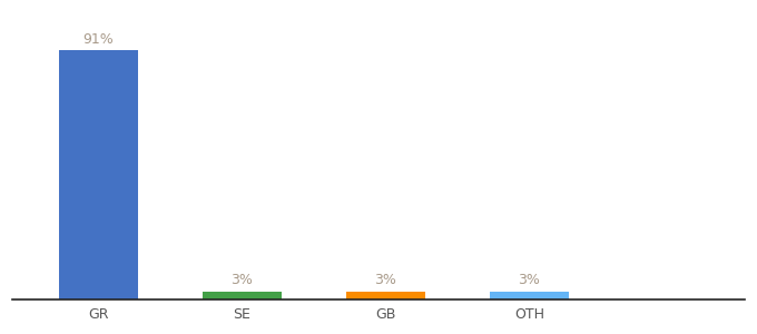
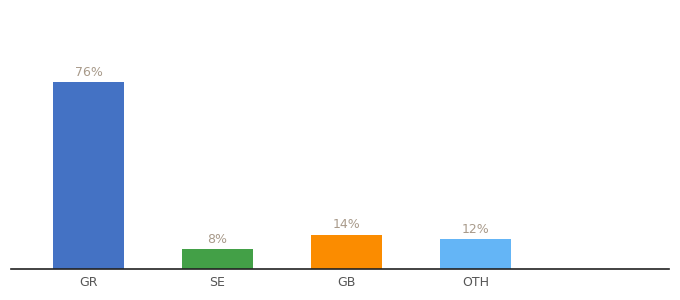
GR: 91% -> 76%
SE: 3% -> 8%
GB: 3% -> 14%
OTH: 3% -> 12%
